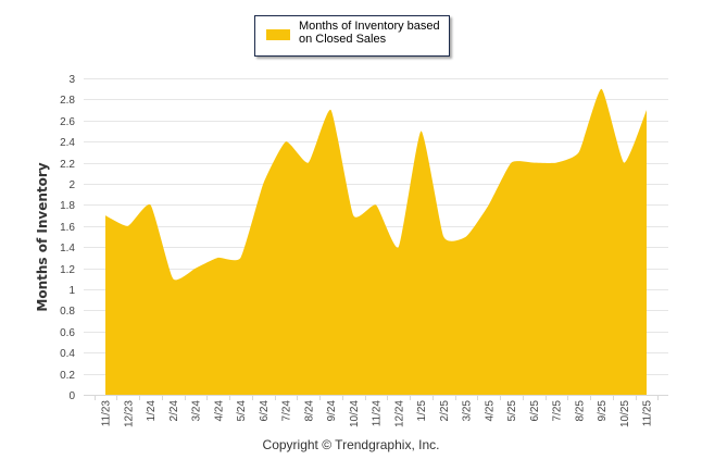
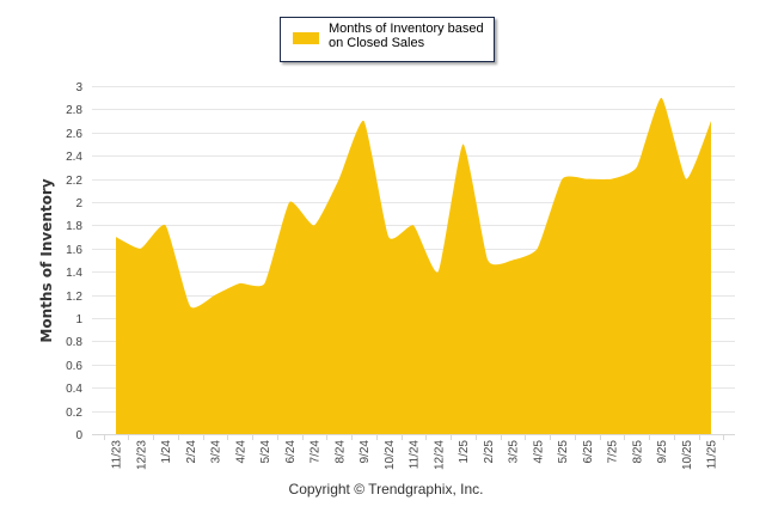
7/24: 2.4 -> 1.8
4/25: 1.8 -> 1.6
